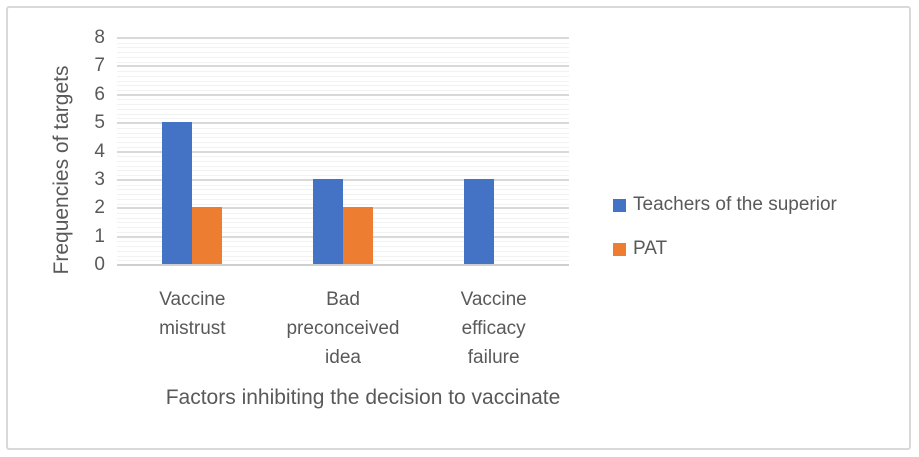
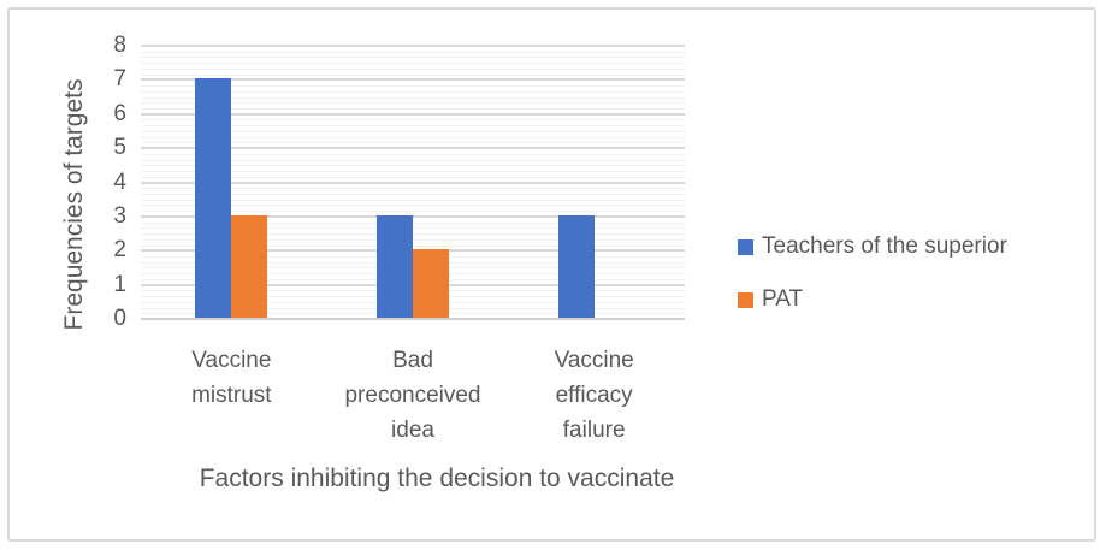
Teachers of the superior/Vaccine mistrust: 5 -> 7
PAT/Vaccine mistrust: 2 -> 3
